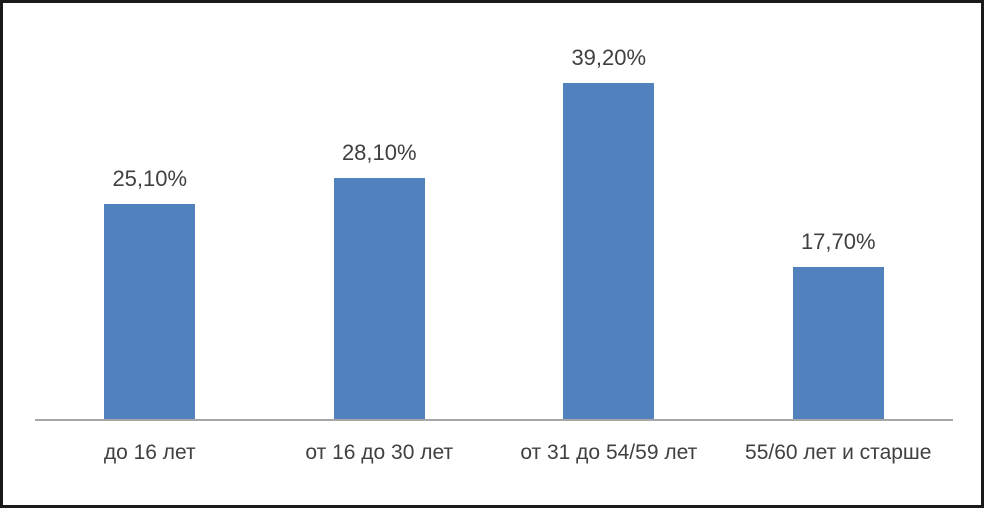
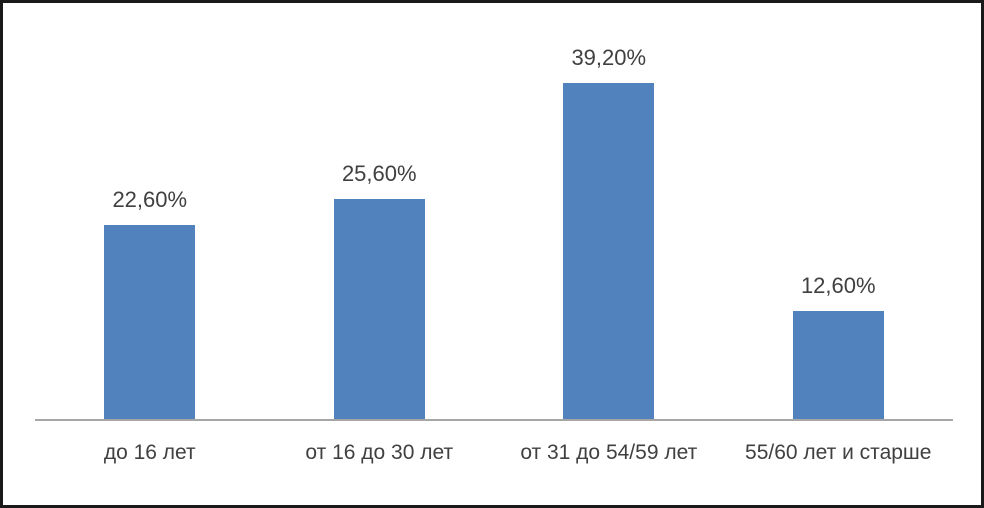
до 16 лет: 25,10% -> 22,60%
от 16 до 30 лет: 28,10% -> 25,60%
55/60 лет и старше: 17,70% -> 12,60%
